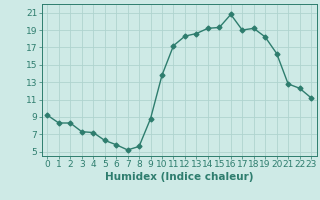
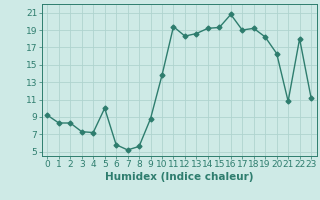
5: 6.3 -> 10.0
11: 17.2 -> 19.4
21: 12.8 -> 10.8
22: 12.3 -> 18.0
